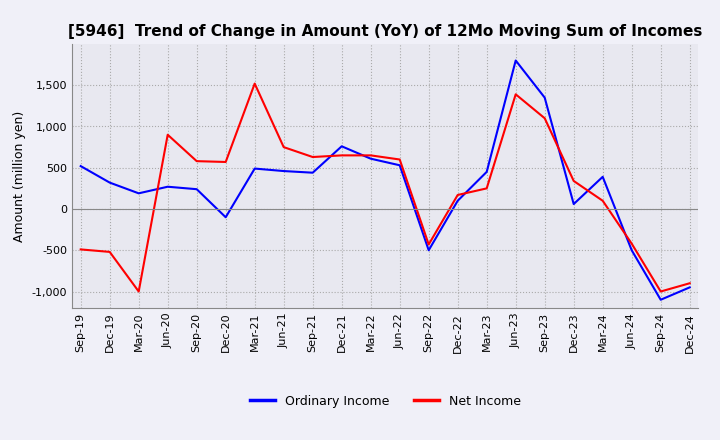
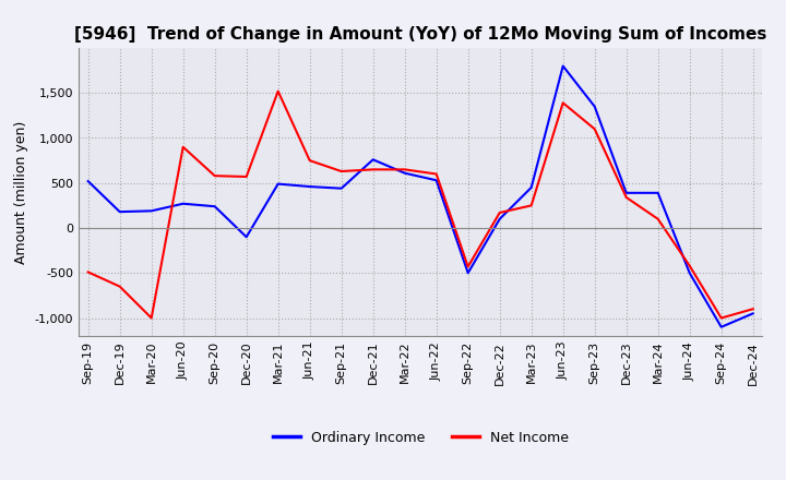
Ordinary Income/Dec-19: 320 -> 180
Net Income/Dec-19: -520 -> -650
Ordinary Income/Dec-23: 60 -> 390
